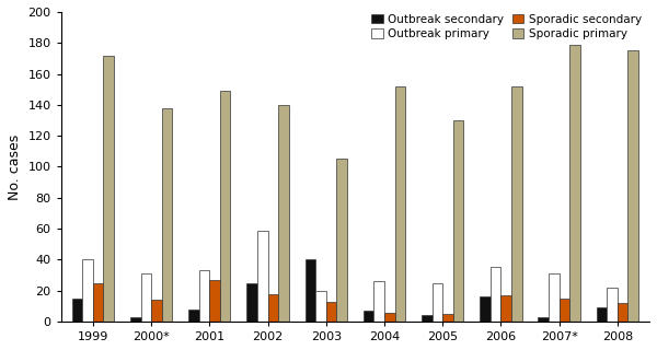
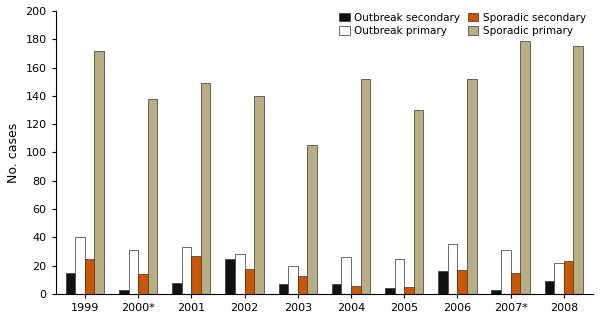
Outbreak primary/2002: 59 -> 28
Outbreak secondary/2003: 40 -> 7
Sporadic secondary/2008: 12 -> 23
